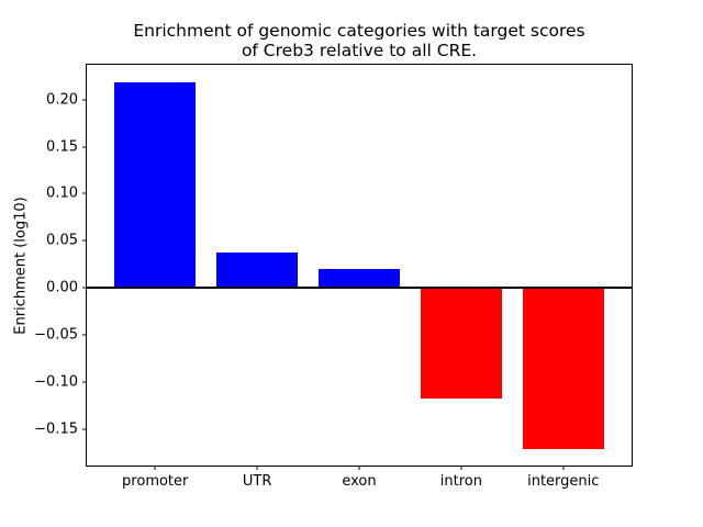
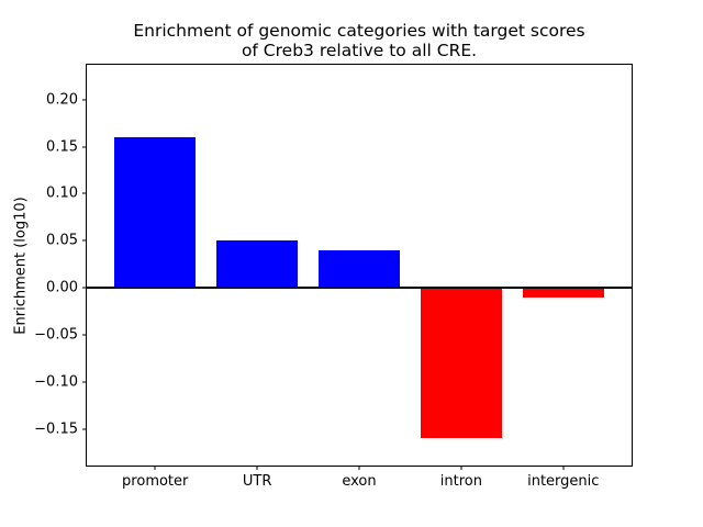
promoter: 0.22 -> 0.16
UTR: 0.04 -> 0.05
exon: 0.02 -> 0.04
intron: -0.12 -> -0.16
intergenic: -0.17 -> -0.01
